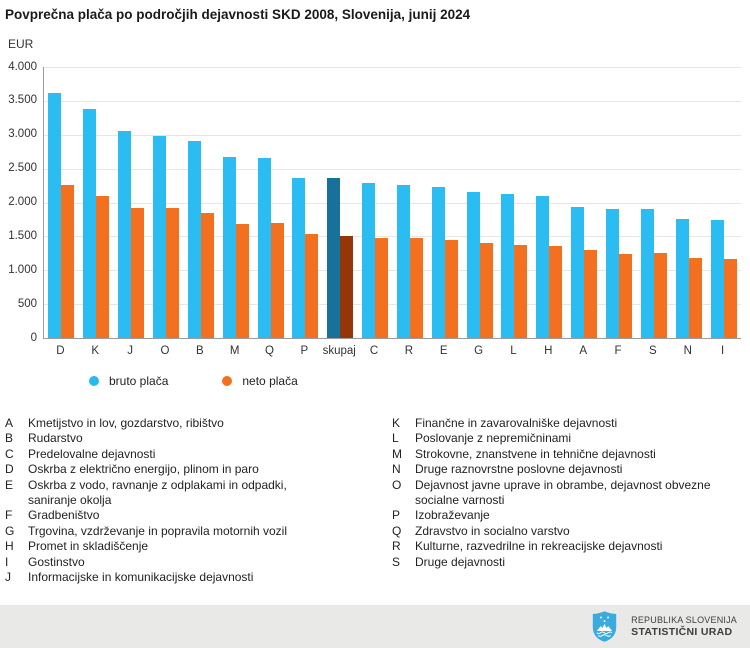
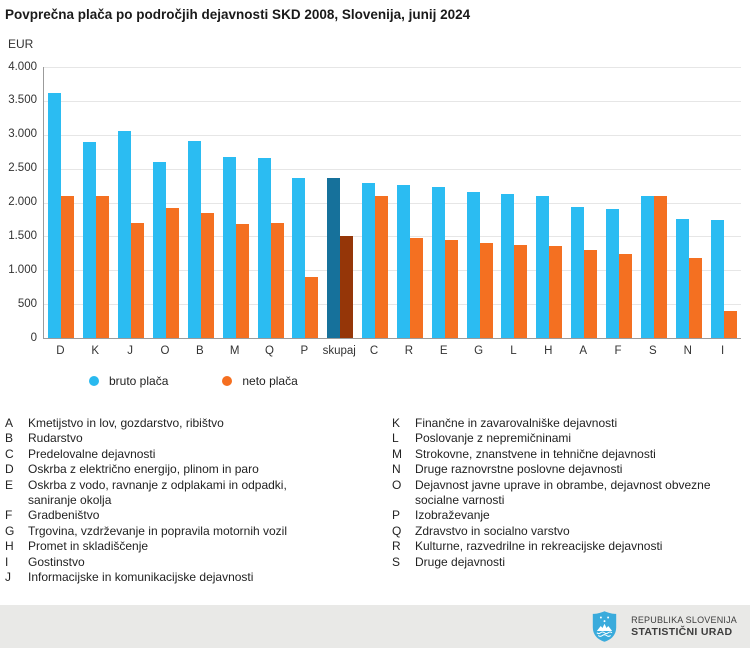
neto plača/D: 2300 -> 2100
bruto plača/K: 3400 -> 2900
neto plača/J: 1900 -> 1700
bruto plača/O: 3000 -> 2600
neto plača/P: 1500 -> 900
neto plača/C: 1500 -> 2100
bruto plača/S: 1900 -> 2100
neto plača/S: 1300 -> 2100
neto plača/I: 1200 -> 400
